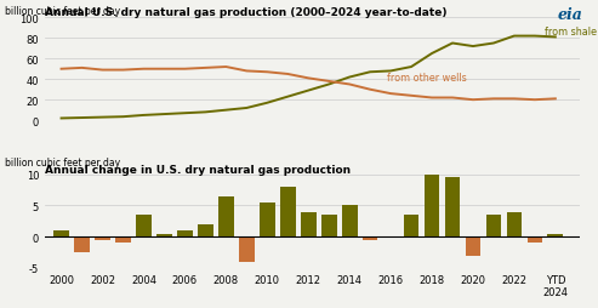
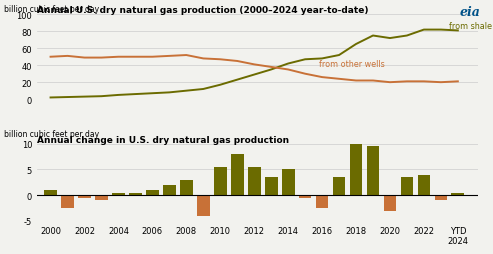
Annual change in U.S. dry natural gas production/2004: 3.6 -> 0.5
Annual change in U.S. dry natural gas production/2008: 6.4 -> 3.0
Annual change in U.S. dry natural gas production/2012: 4.0 -> 5.5
Annual change in U.S. dry natural gas production/2016: -0.2 -> -2.5
